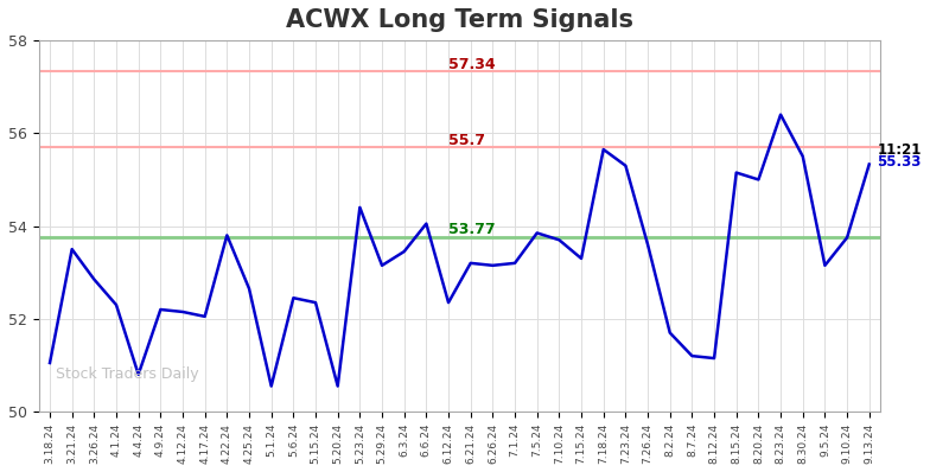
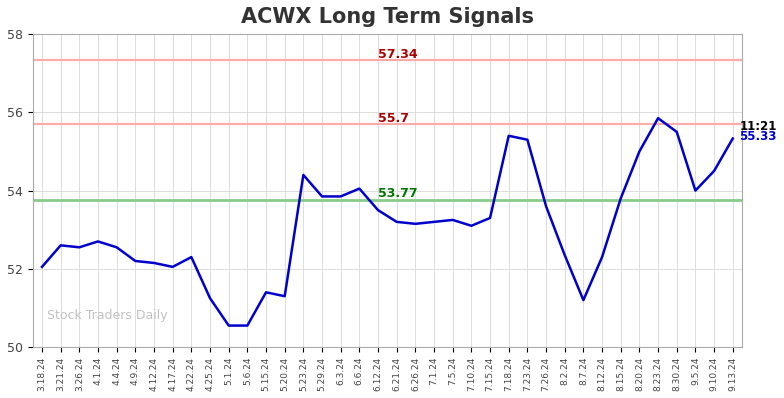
3.18.24: 51.05 -> 52.05
3.21.24: 53.50 -> 52.60
3.26.24: 52.85 -> 52.55
4.1.24: 52.30 -> 52.70
4.4.24: 50.80 -> 52.55
4.22.24: 53.80 -> 52.30
4.25.24: 52.65 -> 51.25
5.6.24: 52.45 -> 50.55
5.15.24: 52.35 -> 51.40
5.20.24: 50.55 -> 51.30
5.29.24: 53.15 -> 53.85
6.3.24: 53.45 -> 53.85
6.12.24: 52.35 -> 53.50
7.5.24: 53.85 -> 53.25
7.10.24: 53.70 -> 53.10
7.18.24: 55.65 -> 55.40
8.2.24: 51.70 -> 52.35
8.12.24: 51.15 -> 52.30
8.15.24: 55.15 -> 53.80
8.23.24: 56.40 -> 55.85
9.5.24: 53.15 -> 54.00
9.10.24: 53.75 -> 54.50
